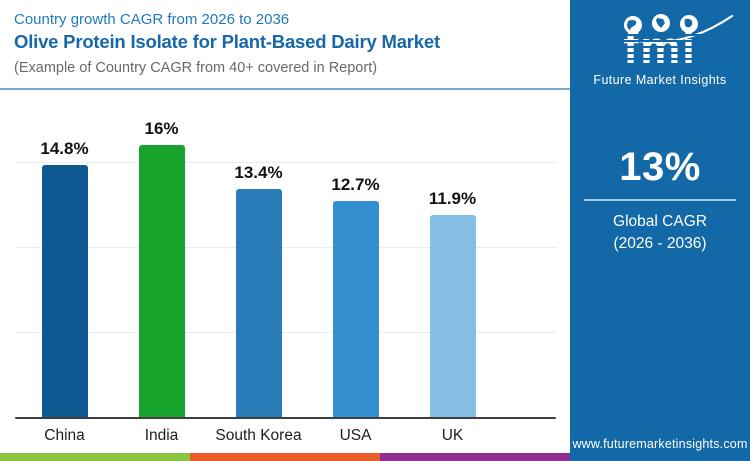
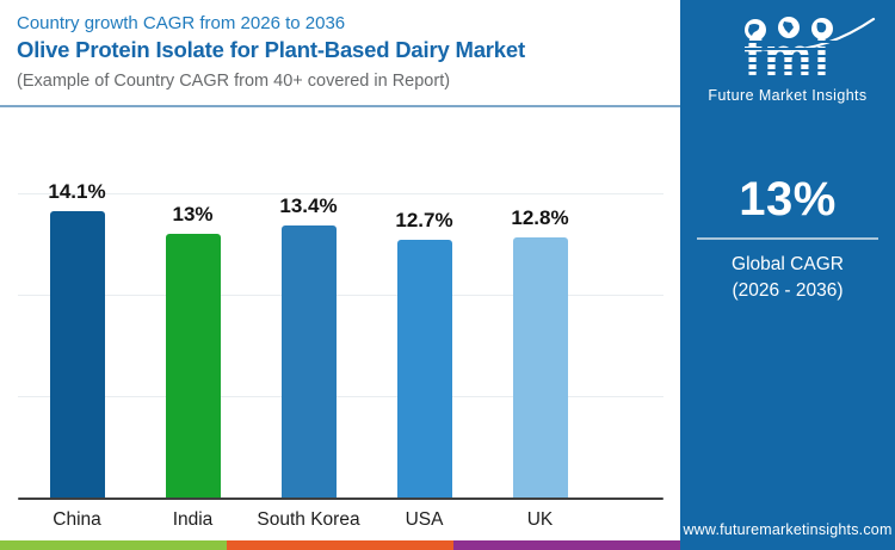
China: 14.8% -> 14.1%
India: 16% -> 13%
UK: 11.9% -> 12.8%
